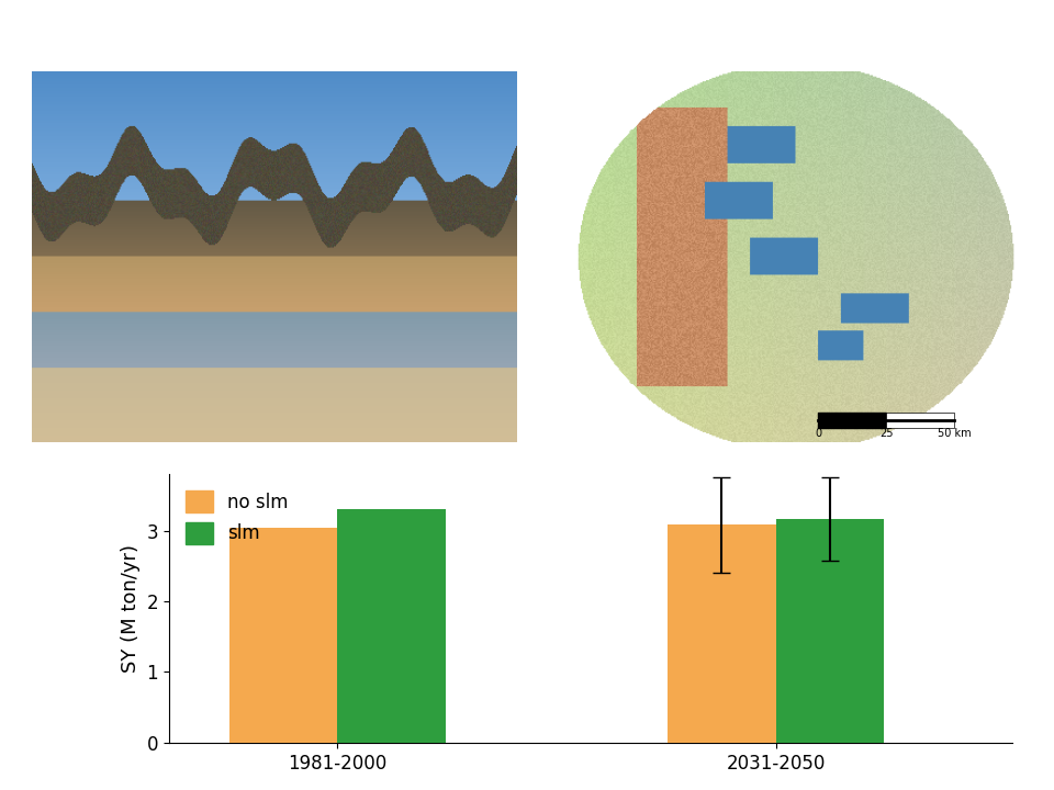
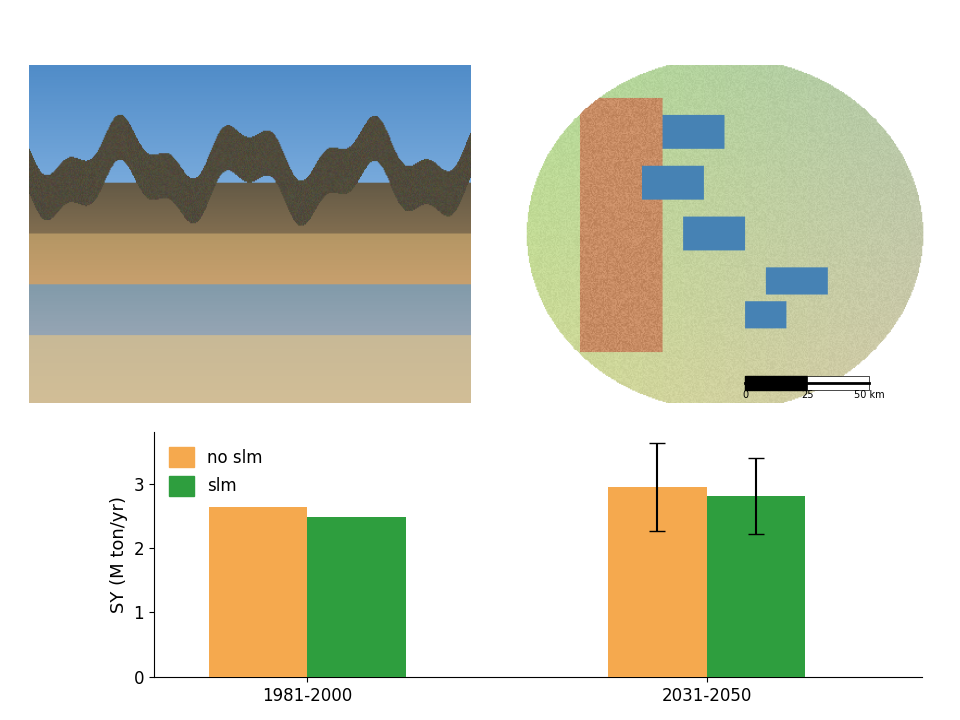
no slm/1981-2000: 3.04 -> 2.63
slm/1981-2000: 3.30 -> 2.48
no slm/2031-2050: 3.08 -> 2.95
slm/2031-2050: 3.16 -> 2.80
